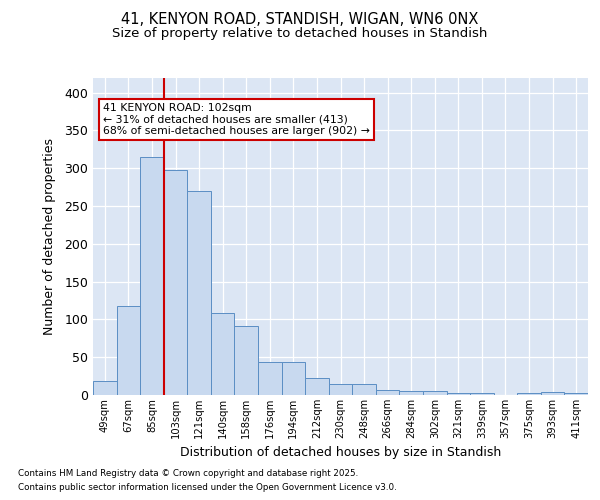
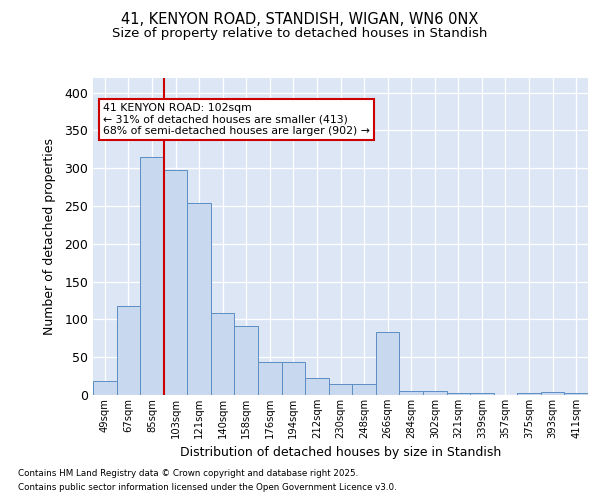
121sqm: 270 -> 254
266sqm: 7 -> 84
